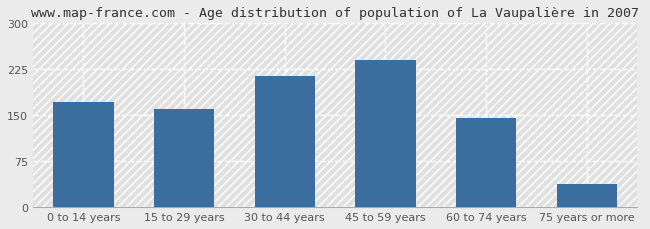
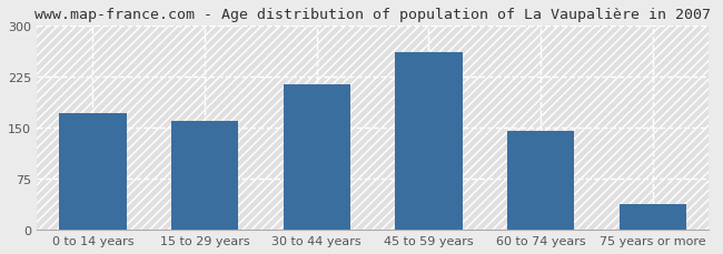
45 to 59 years: 240 -> 260
